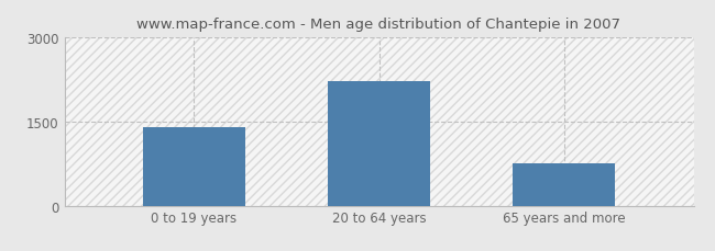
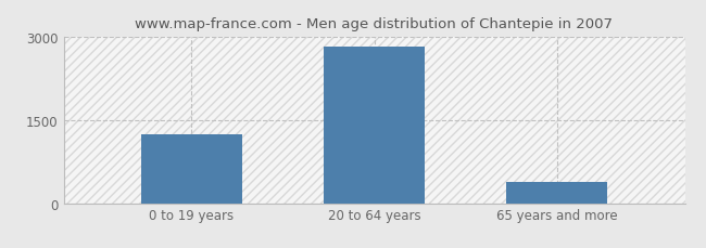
0 to 19 years: 1400 -> 1230
20 to 64 years: 2220 -> 2820
65 years and more: 760 -> 390
